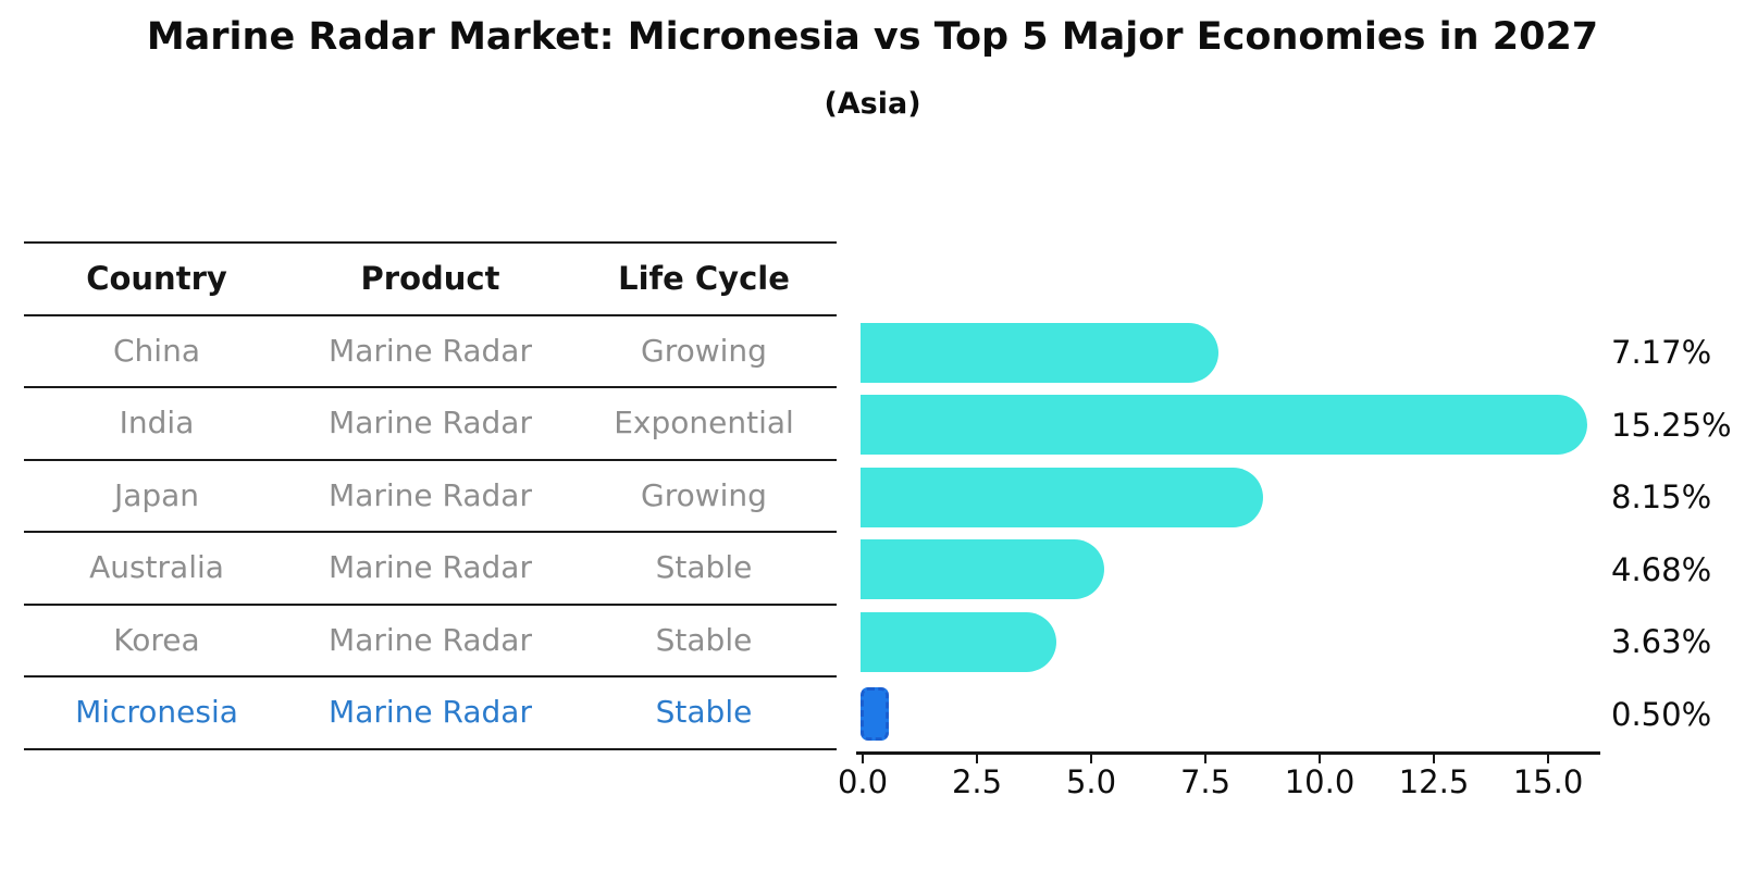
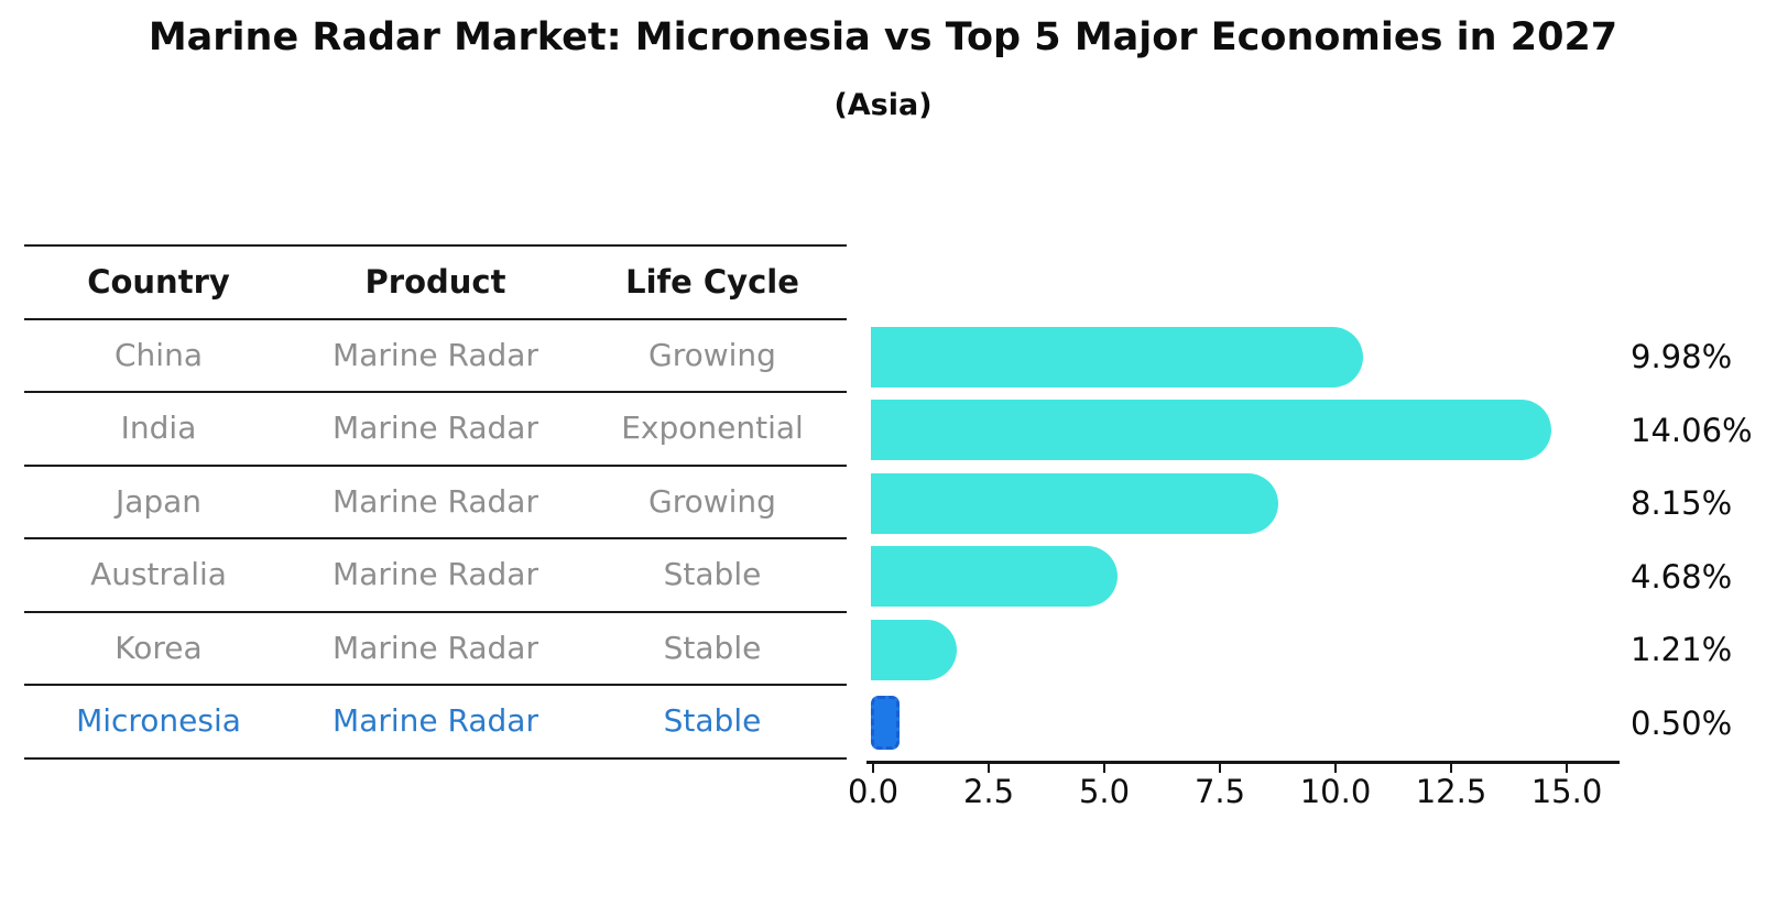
China: 7.17% -> 9.98%
India: 15.25% -> 14.06%
Korea: 3.63% -> 1.21%
